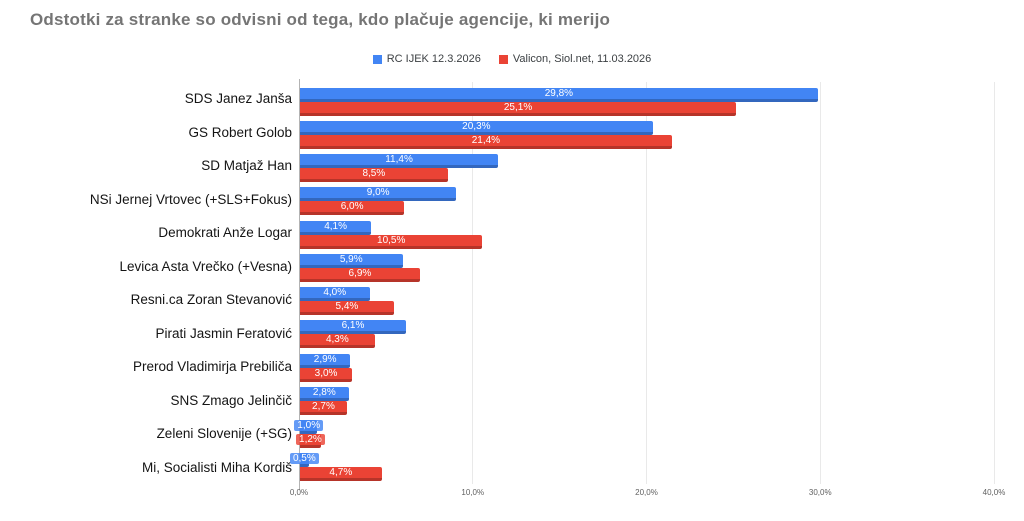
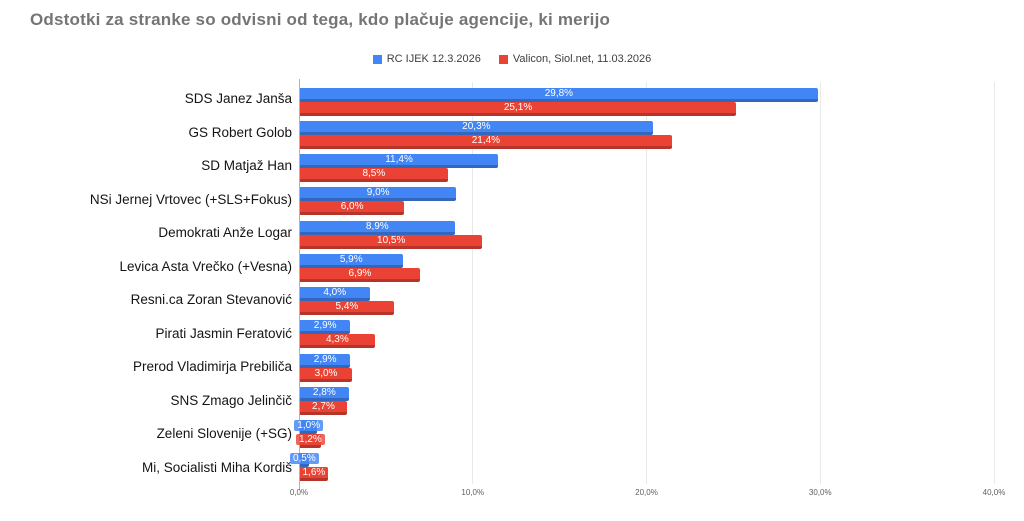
RC IJEK 12.3.2026/Demokrati Anže Logar: 4,1% -> 8,9%
RC IJEK 12.3.2026/Pirati Jasmin Feratović: 6,1% -> 2,9%
Valicon, Siol.net, 11.03.2026/Mi, Socialisti Miha Kordiš: 4,7% -> 1,6%
